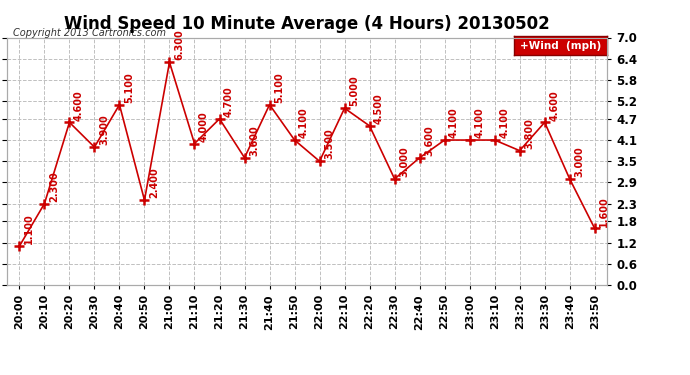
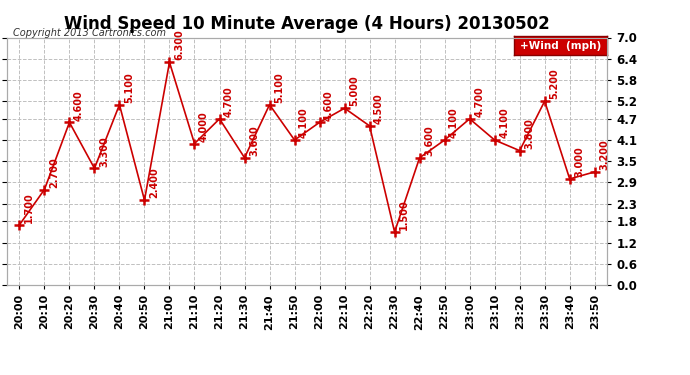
20:00: 1.100 -> 1.700
20:10: 2.300 -> 2.700
20:30: 3.900 -> 3.300
22:00: 3.500 -> 4.600
22:30: 3.000 -> 1.500
23:00: 4.100 -> 4.700
23:30: 4.600 -> 5.200
23:50: 1.600 -> 3.200
